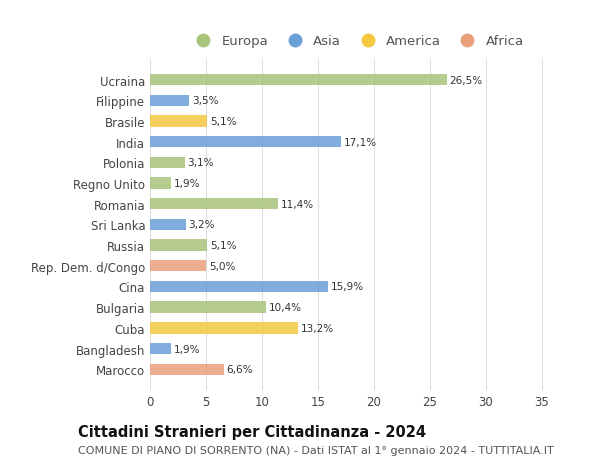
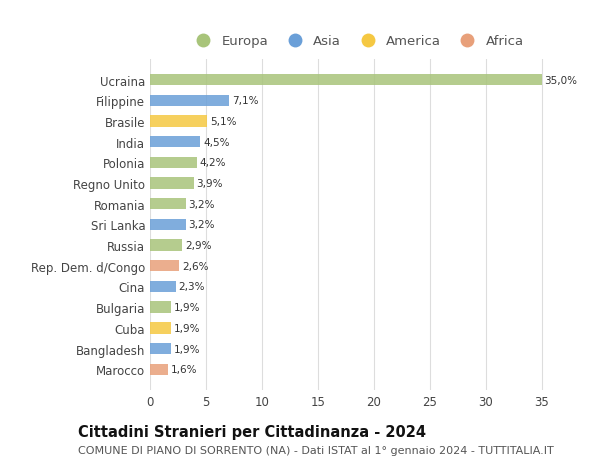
Ucraina: 26,5% -> 35,0%
Filippine: 3,5% -> 7,1%
India: 17,1% -> 4,5%
Polonia: 3,1% -> 4,2%
Regno Unito: 1,9% -> 3,9%
Romania: 11,4% -> 3,2%
Russia: 5,1% -> 2,9%
Rep. Dem. d/Congo: 5,0% -> 2,6%
Cina: 15,9% -> 2,3%
Bulgaria: 10,4% -> 1,9%
Cuba: 13,2% -> 1,9%
Marocco: 6,6% -> 1,6%
